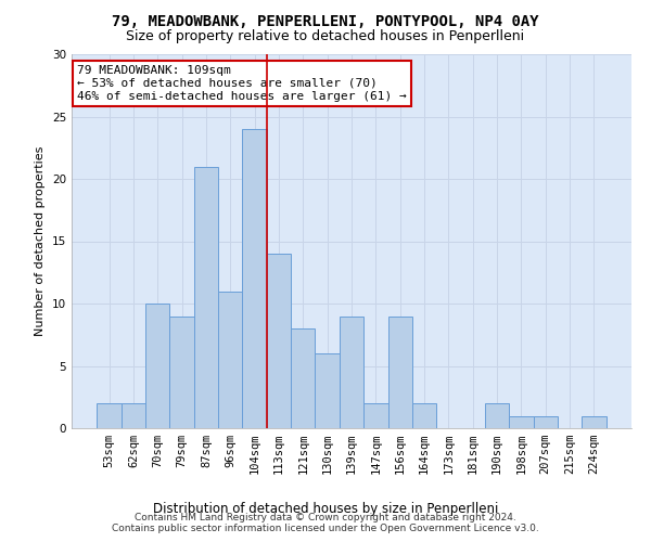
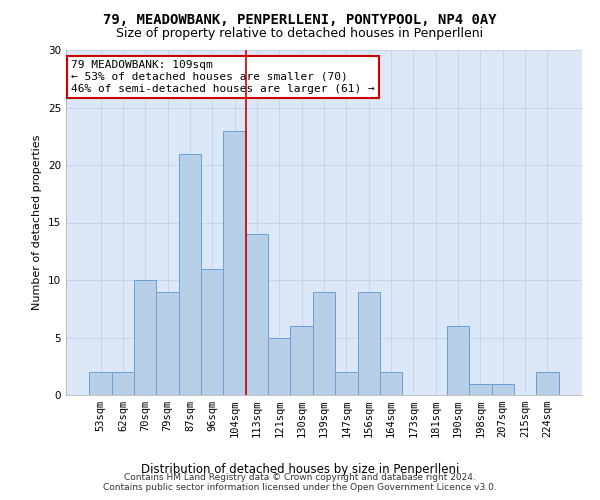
104sqm: 24 -> 23
121sqm: 8 -> 5
190sqm: 2 -> 6
224sqm: 1 -> 2
